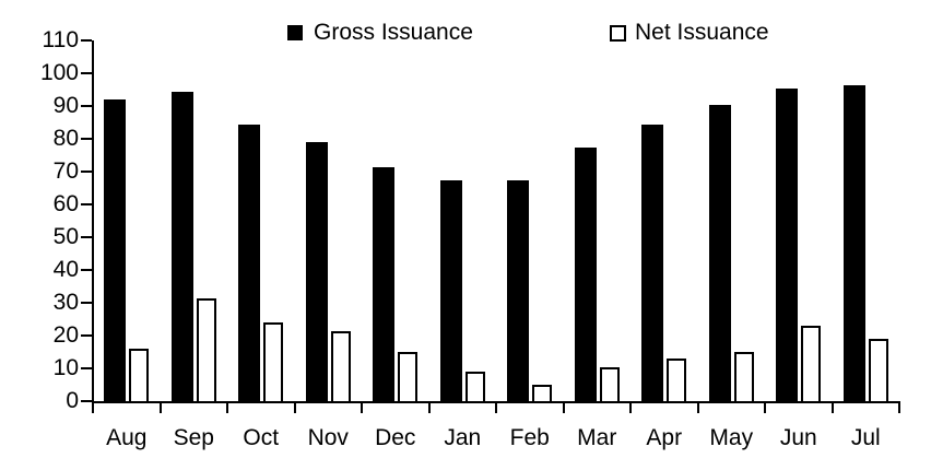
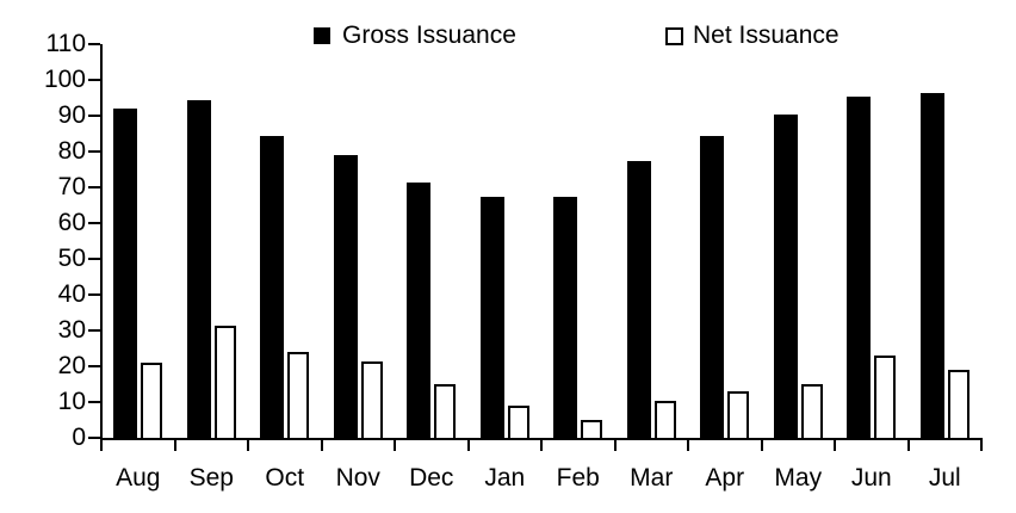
Net Issuance/Aug: 16 -> 21
